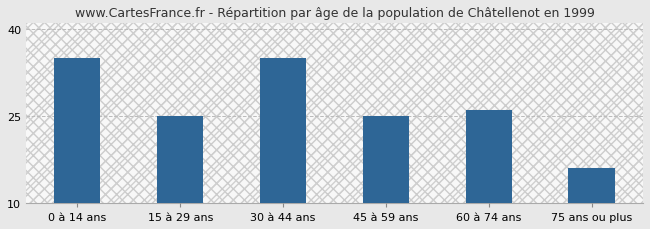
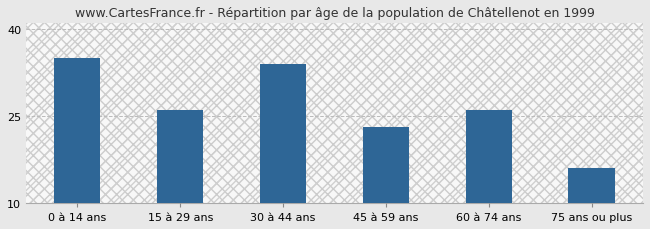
15 à 29 ans: 25 -> 26
30 à 44 ans: 35 -> 34
45 à 59 ans: 25 -> 23
